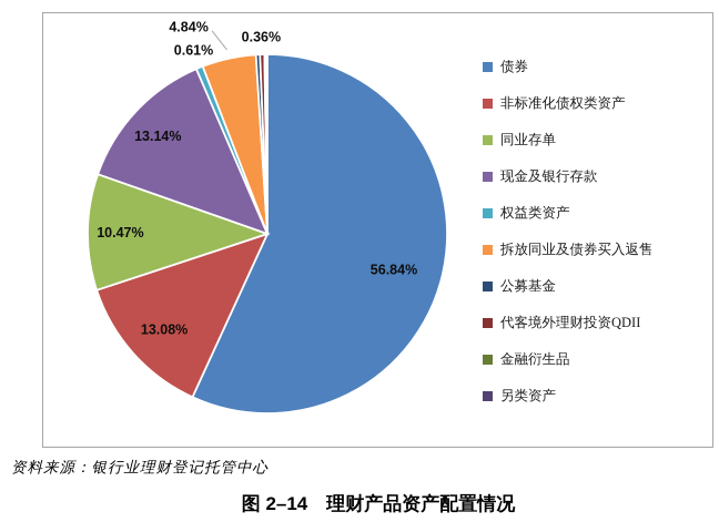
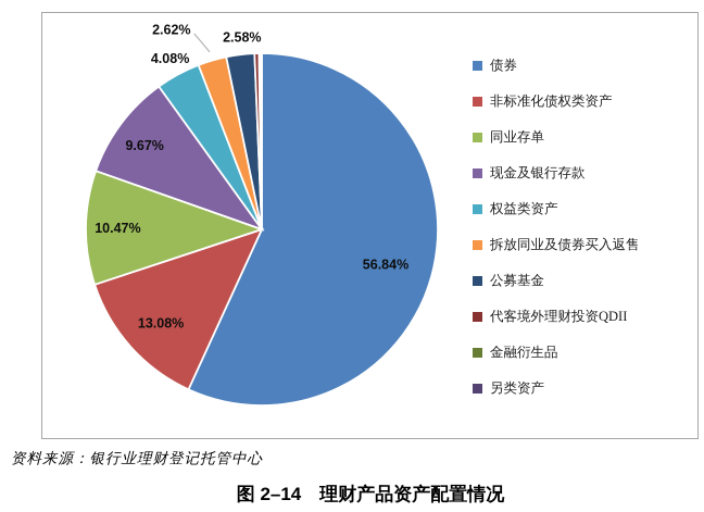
现金及银行存款: 13.14% -> 9.67%
权益类资产: 0.61% -> 4.08%
拆放同业及债券买入返售: 4.84% -> 2.62%
公募基金: 0.36% -> 2.58%
